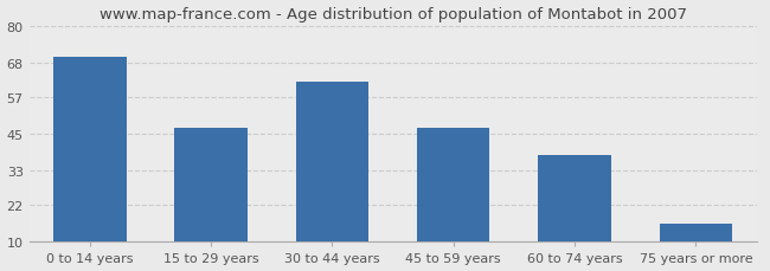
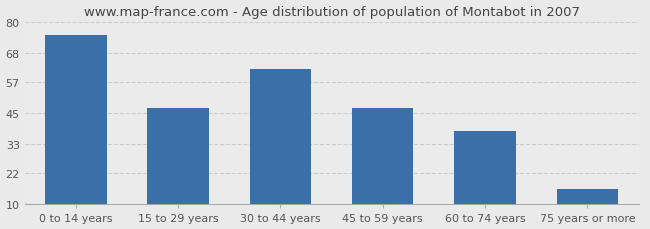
0 to 14 years: 70 -> 75
